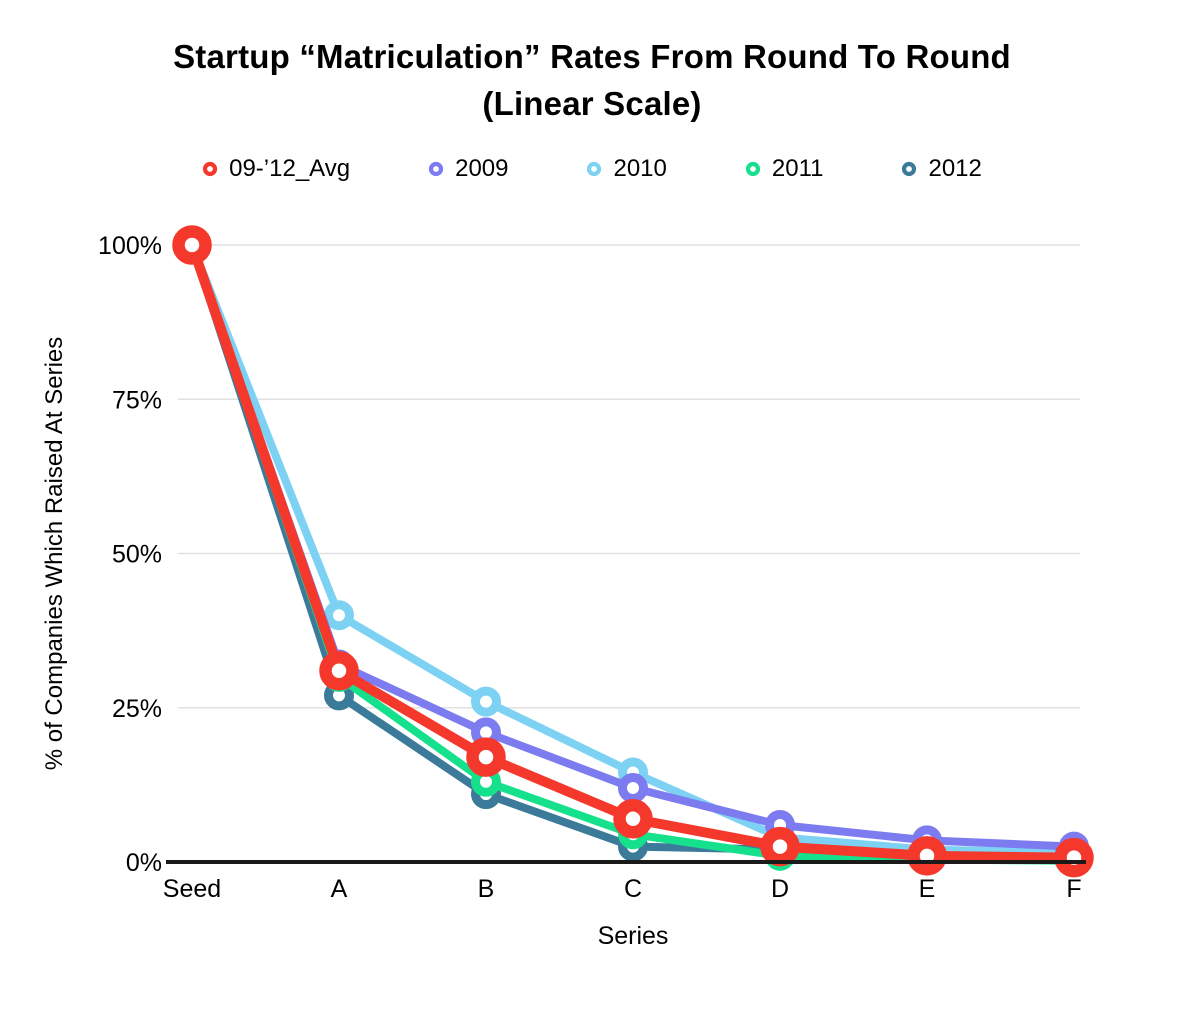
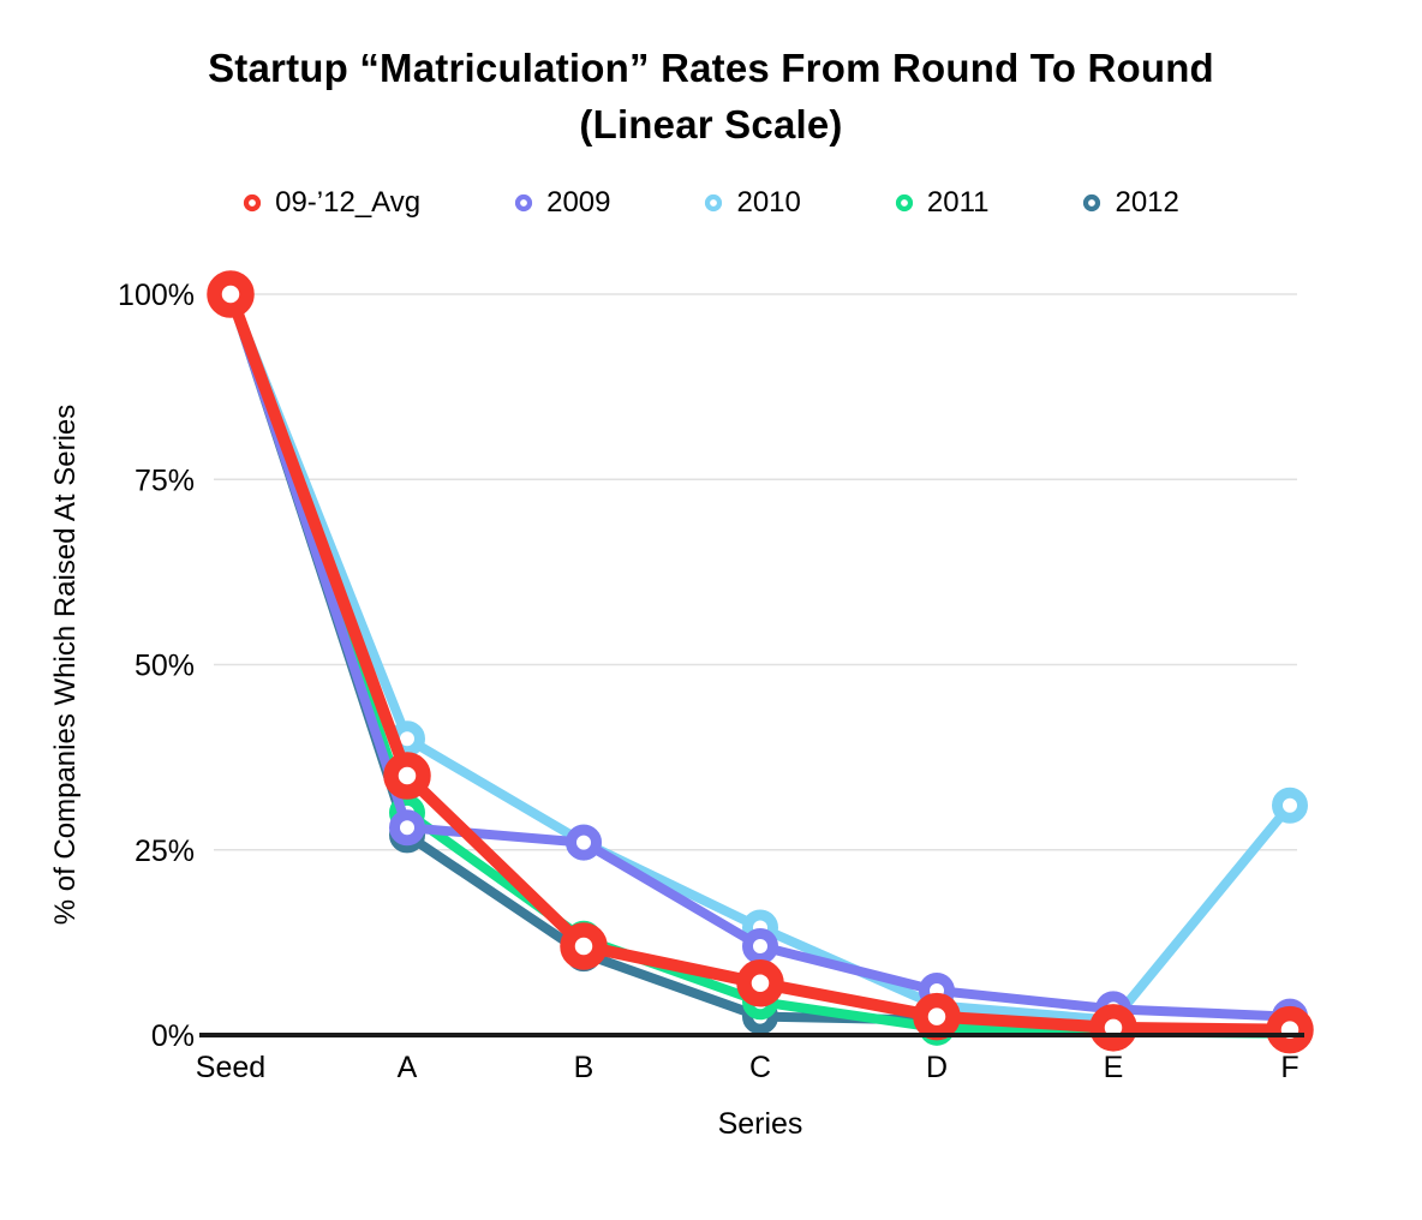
09-’12_Avg/A: 31% -> 35%
2009/A: 32% -> 28%
09-’12_Avg/B: 17% -> 12%
2009/B: 21% -> 26%
2010/F: 2% -> 31%
